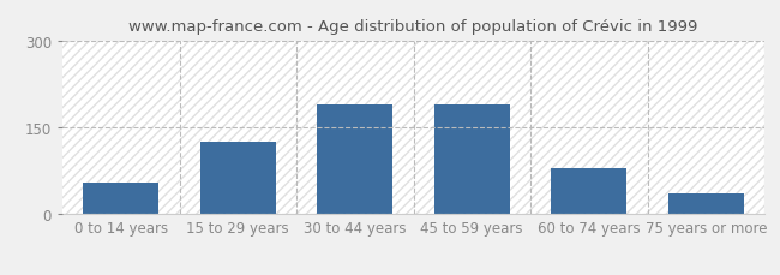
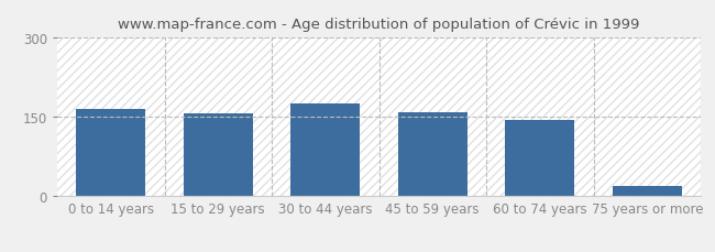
0 to 14 years: 55 -> 165
15 to 29 years: 125 -> 156
30 to 44 years: 190 -> 175
45 to 59 years: 190 -> 158
60 to 74 years: 80 -> 144
75 years or more: 35 -> 19
